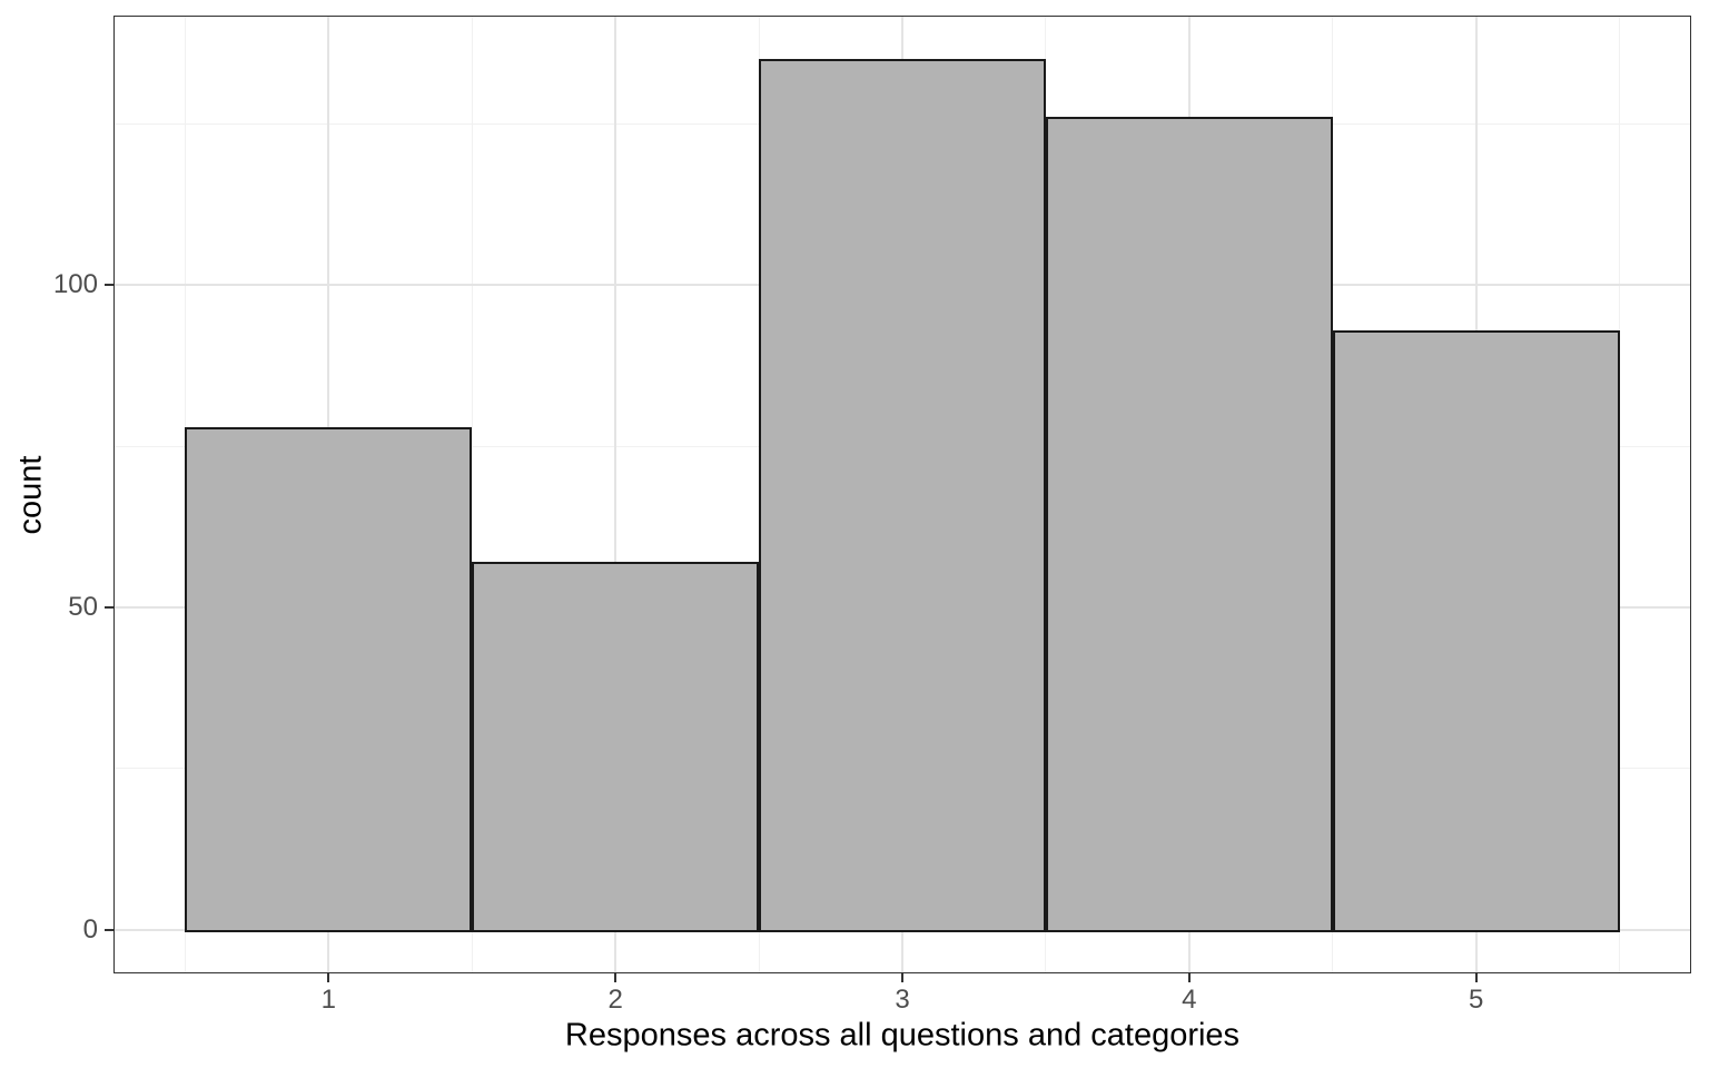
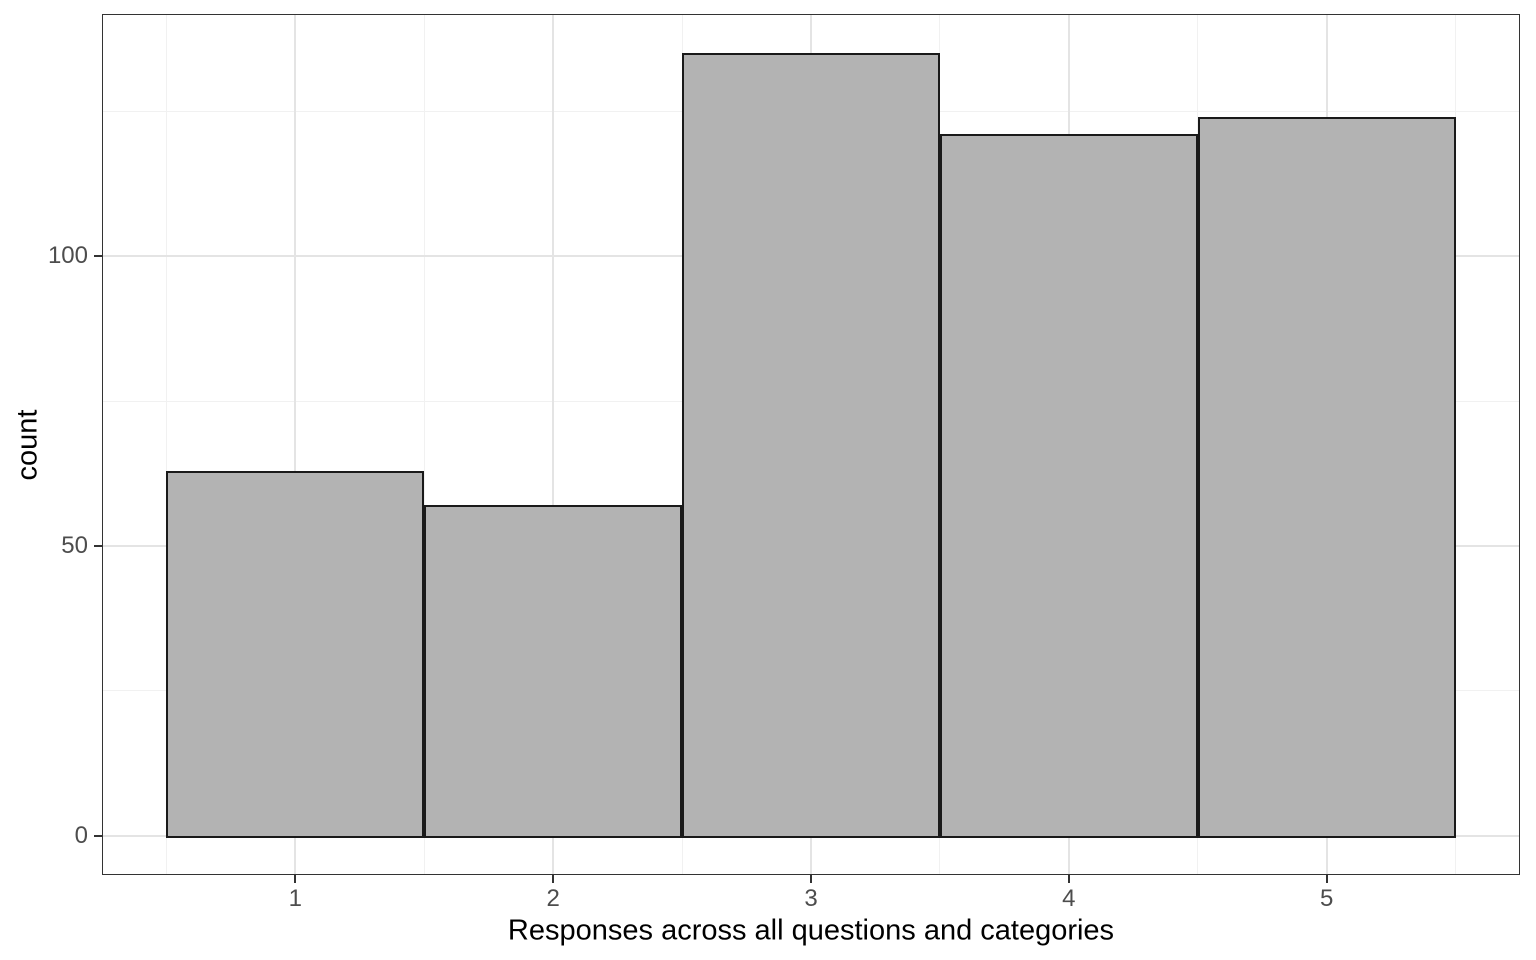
1: 78 -> 63
4: 126 -> 121
5: 93 -> 124
